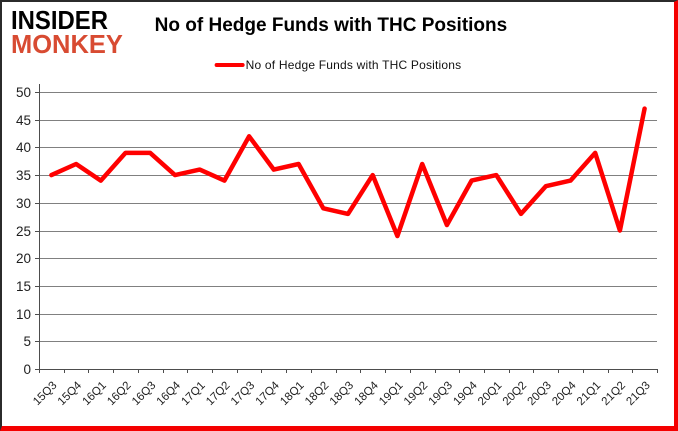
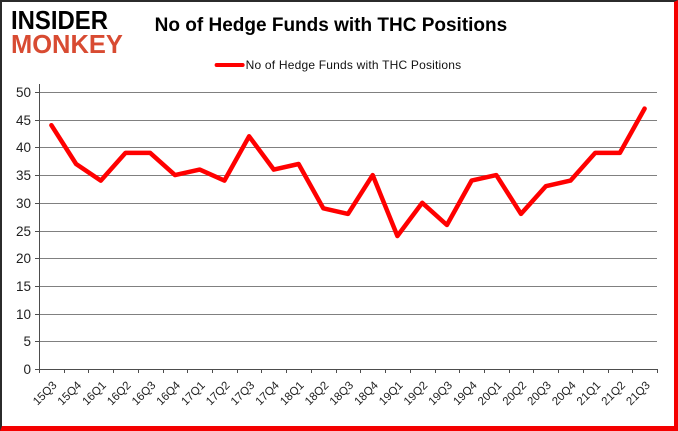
15Q3: 35 -> 44
19Q2: 37 -> 30
21Q2: 25 -> 39
